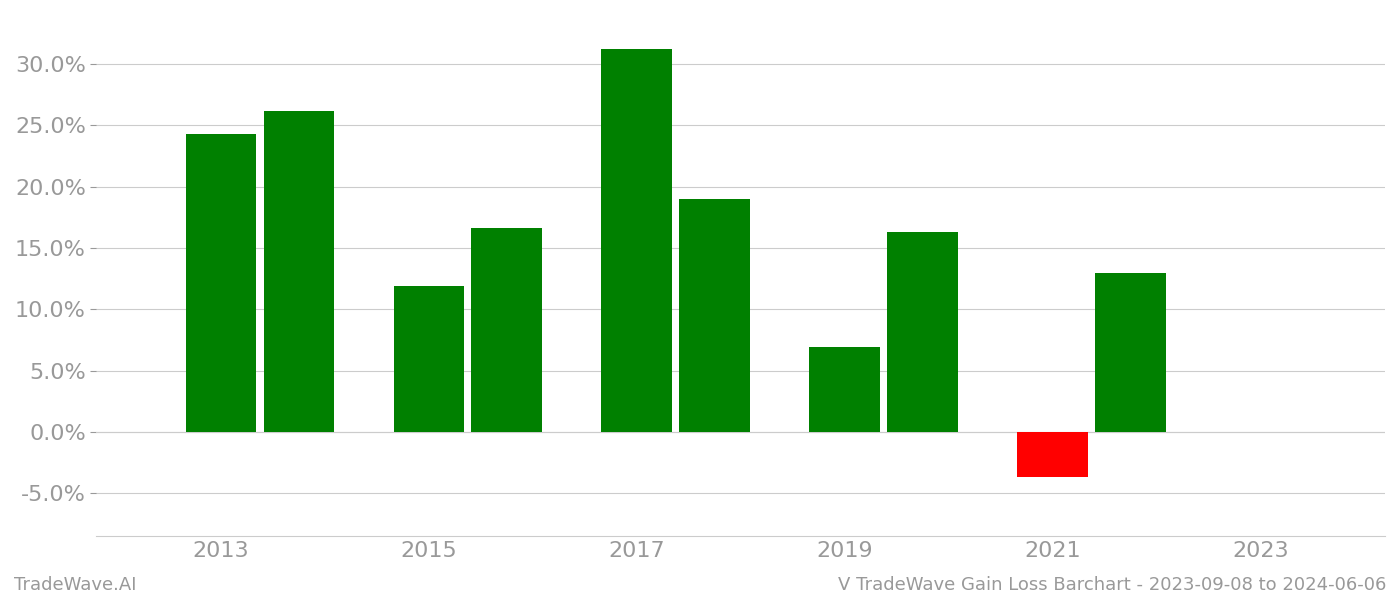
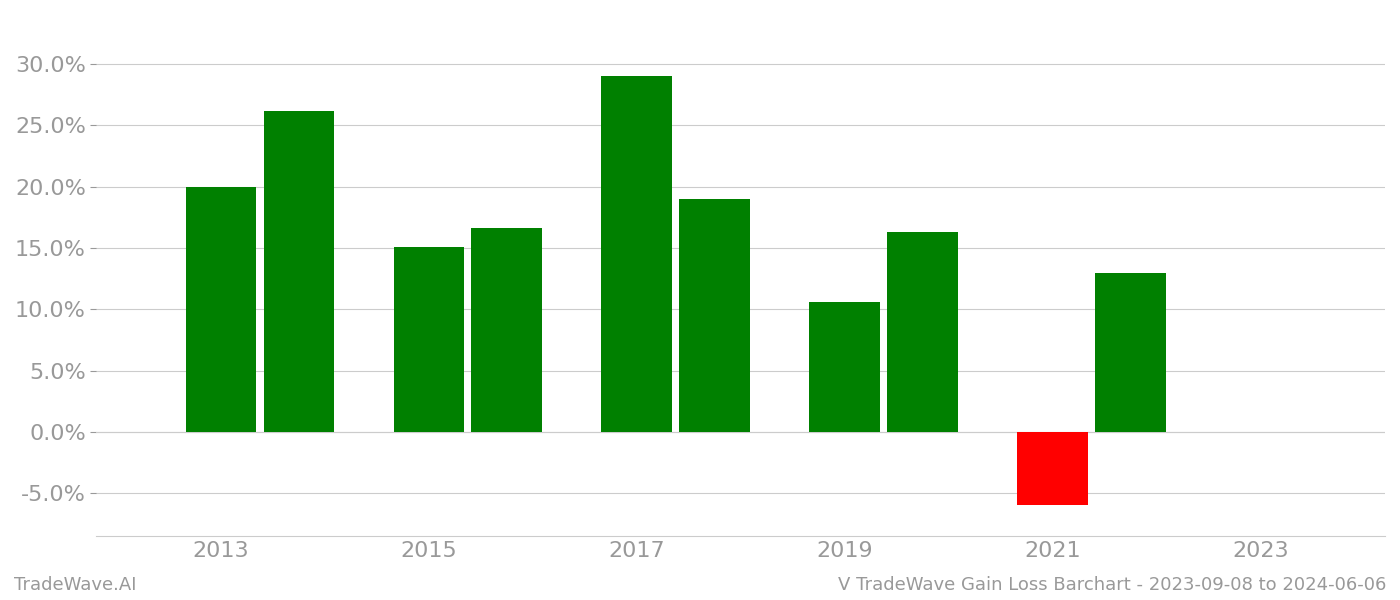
2013: 24.3% -> 20.0%
2015: 11.9% -> 15.1%
2017: 31.2% -> 29.0%
2019: 6.9% -> 10.6%
2021: -3.7% -> -6.0%
